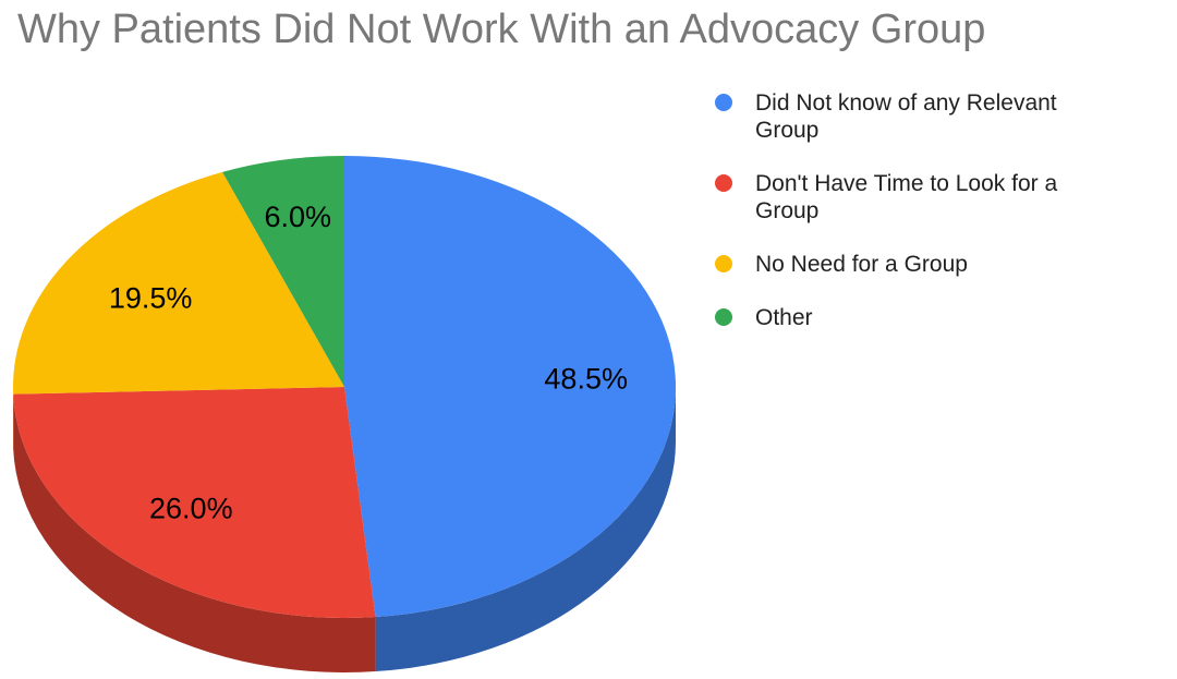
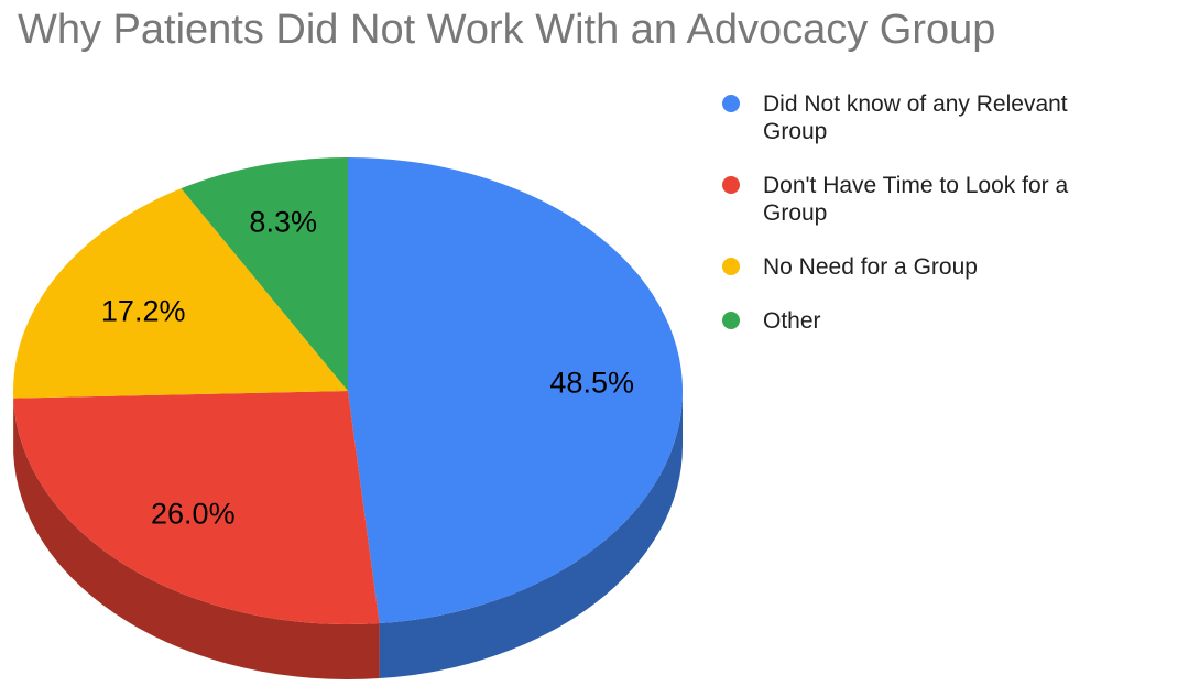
No Need for a Group: 19.5% -> 17.2%
Other: 6.0% -> 8.3%
